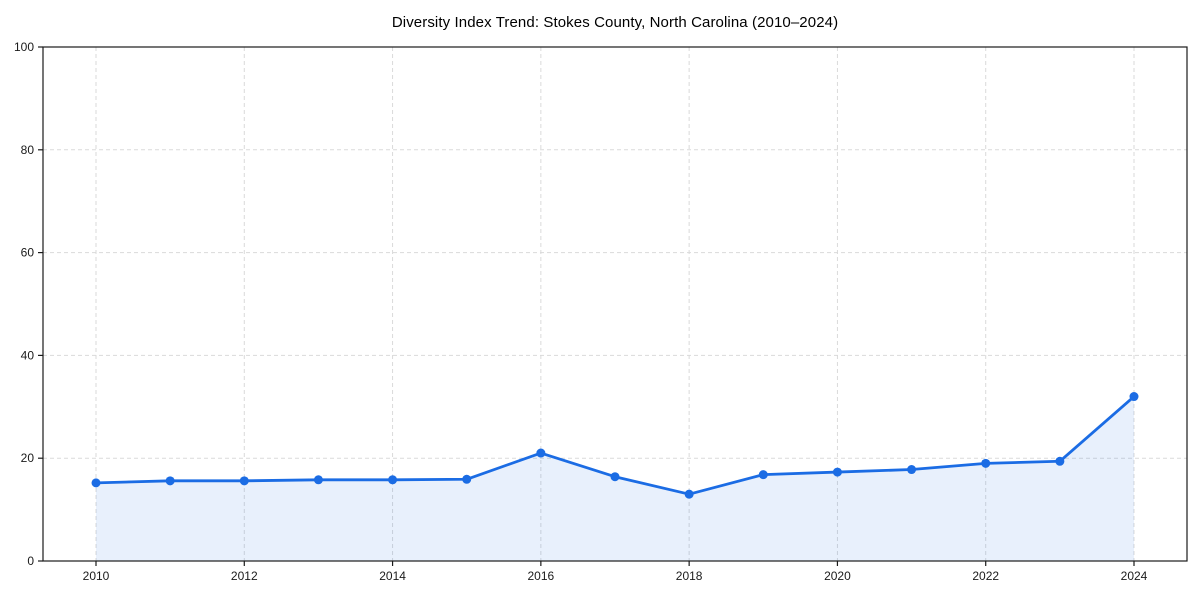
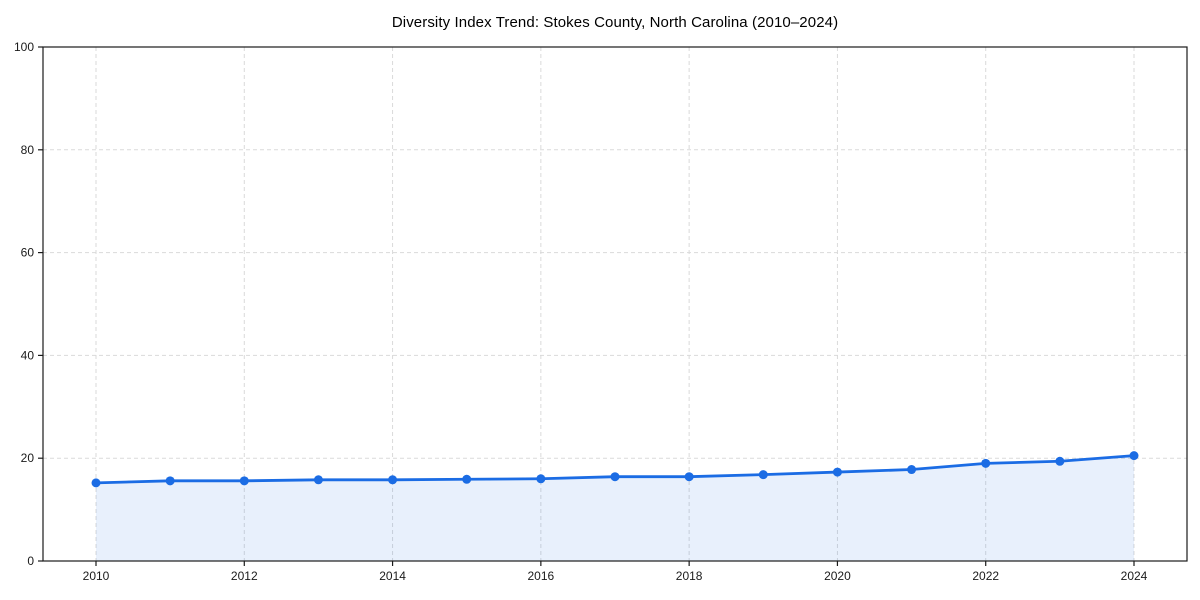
2016: 21 -> 16
2018: 13 -> 16
2024: 32 -> 20
